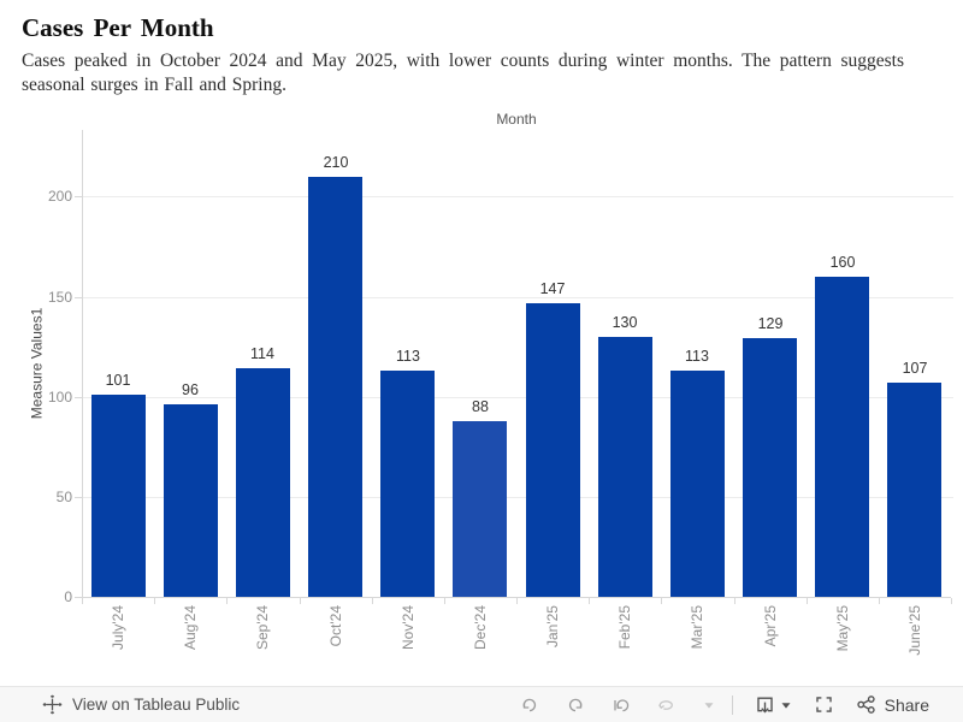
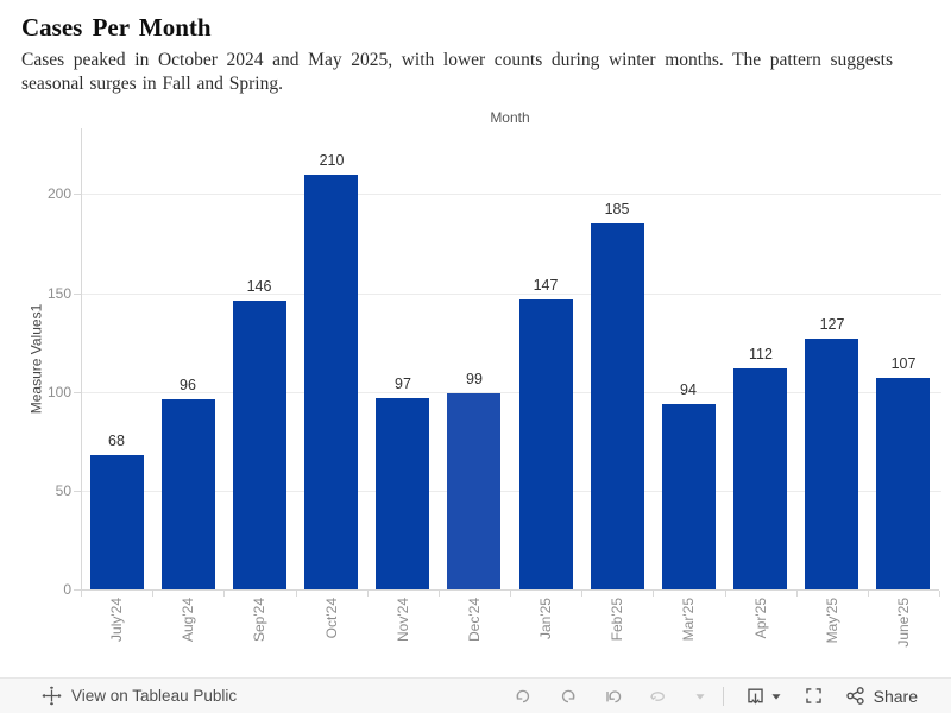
July'24: 101 -> 68
Sep'24: 114 -> 146
Nov'24: 113 -> 97
Dec'24: 88 -> 99
Feb'25: 130 -> 185
Mar'25: 113 -> 94
Apr'25: 129 -> 112
May'25: 160 -> 127
